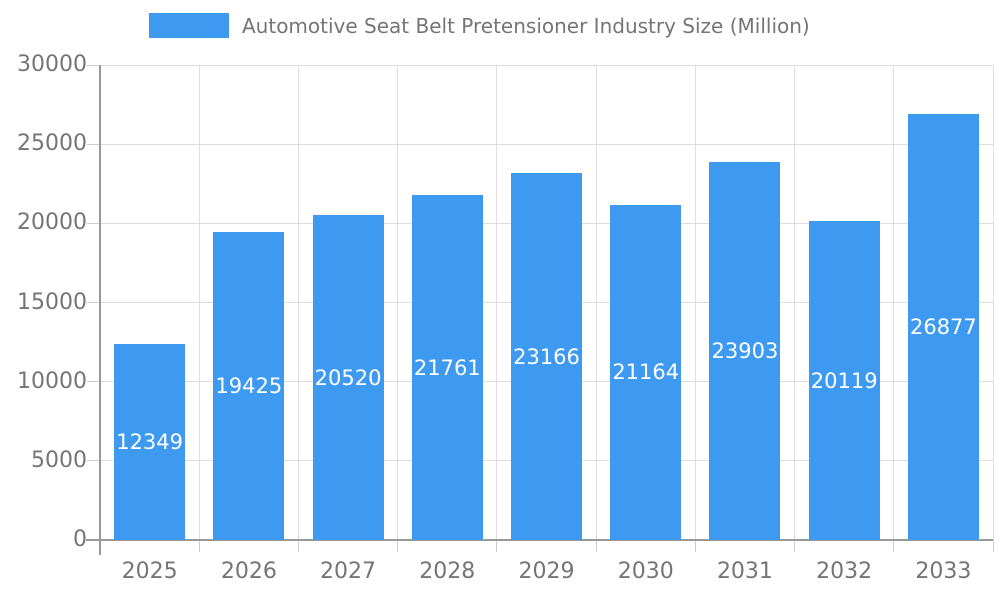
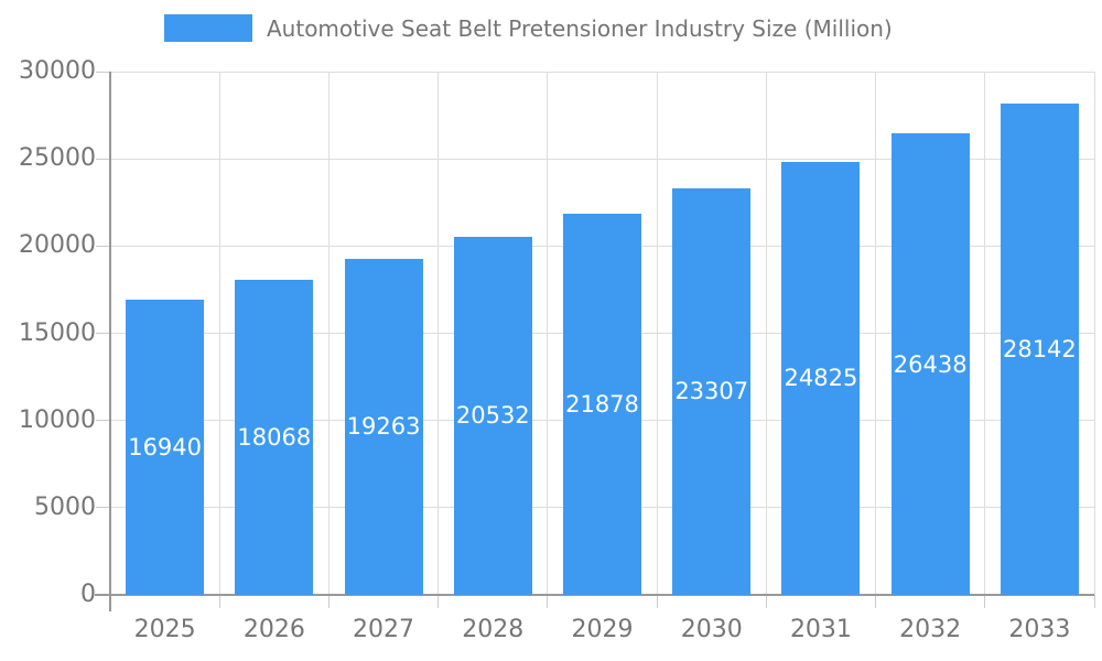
2025: 12349 -> 16940
2026: 19425 -> 18068
2027: 20520 -> 19263
2028: 21761 -> 20532
2029: 23166 -> 21878
2030: 21164 -> 23307
2031: 23903 -> 24825
2032: 20119 -> 26438
2033: 26877 -> 28142
